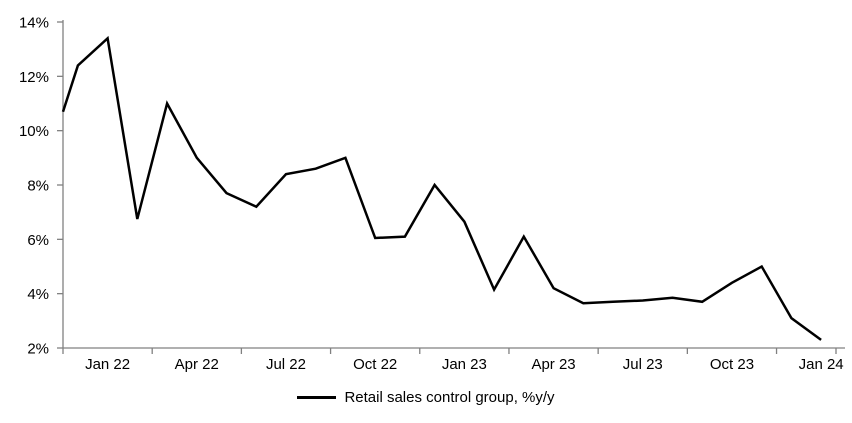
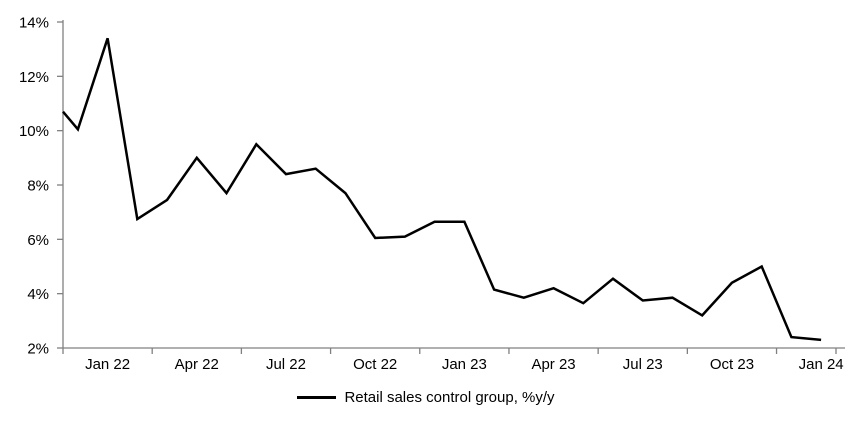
Jan 22: 12.4% -> 10.1%
Apr 22: 11.0% -> 7.5%
Jul 22: 7.2% -> 9.5%
Oct 22: 9.0% -> 7.7%
Jan 23: 8.0% -> 6.7%
Apr 23: 6.1% -> 3.9%
Jul 23: 3.7% -> 4.5%
Oct 23: 3.7% -> 3.2%
Jan 24: 3.1% -> 2.4%
